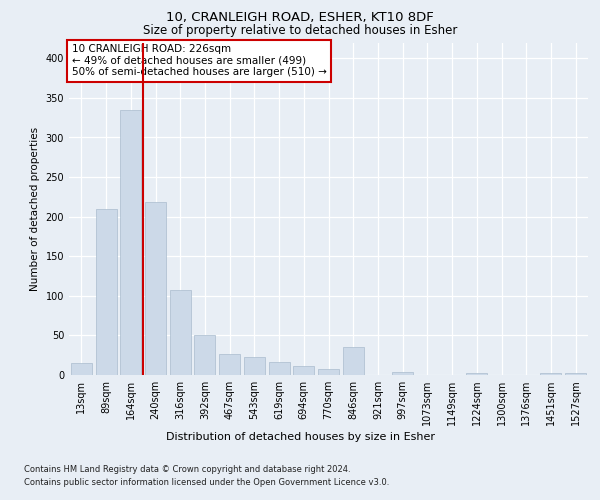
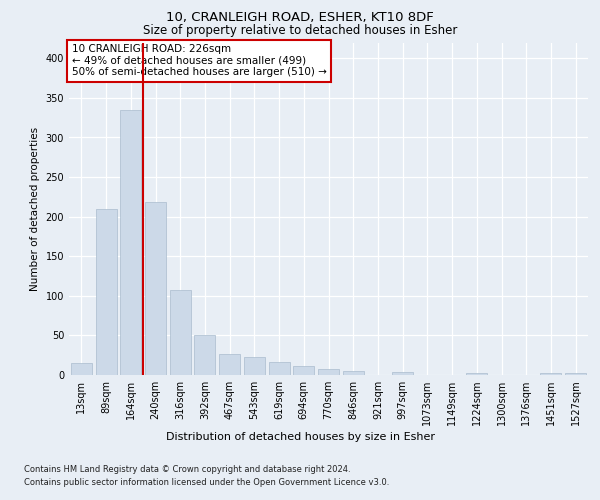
846sqm: 36 -> 5
